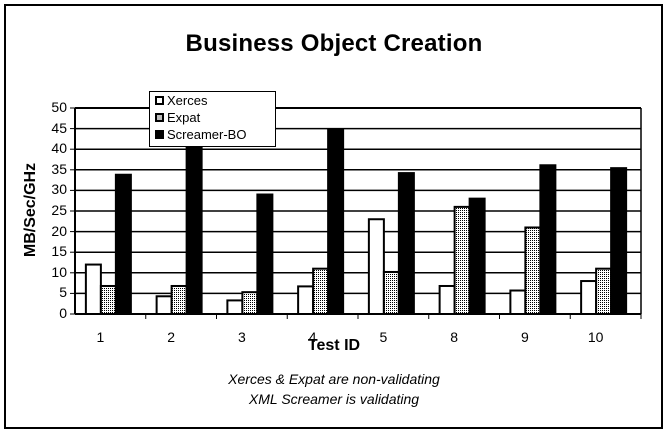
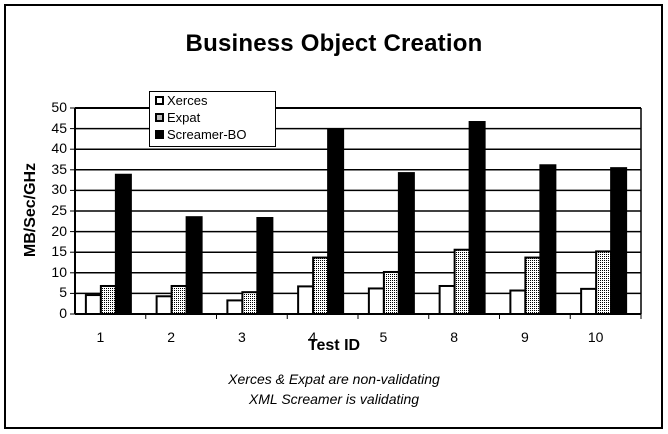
Xerces/1: 12 -> 5
Screamer-BO/2: 41 -> 24
Screamer-BO/3: 29 -> 23
Expat/4: 11 -> 14
Xerces/5: 23 -> 6
Expat/8: 26 -> 16
Screamer-BO/8: 28 -> 47
Expat/9: 21 -> 14
Xerces/10: 8 -> 6
Expat/10: 11 -> 15
